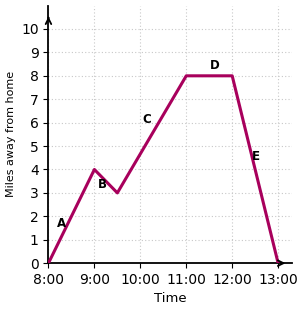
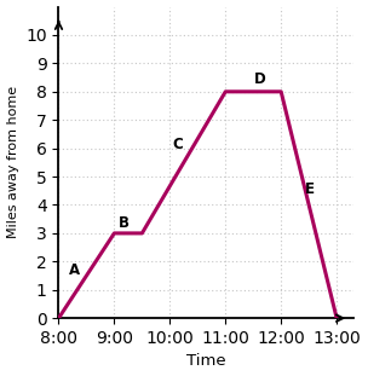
9:00: 4 -> 3
